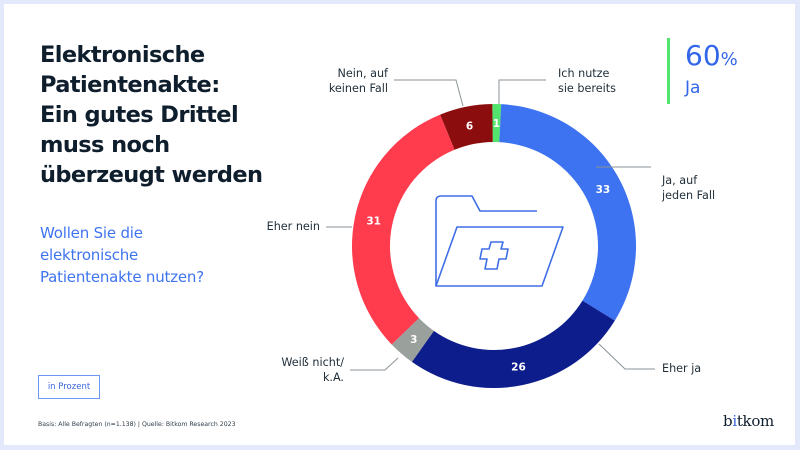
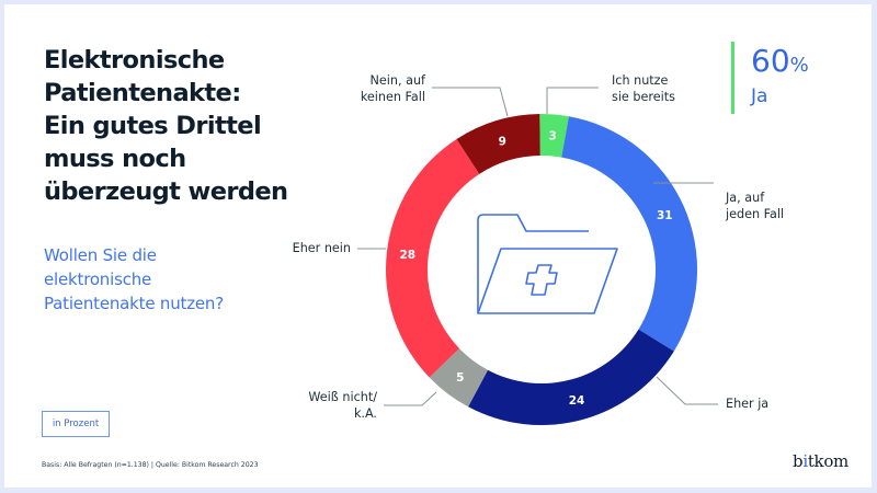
Ich nutze sie bereits: 1 -> 3
Ja, auf jeden Fall: 33 -> 31
Eher ja: 26 -> 24
Weiß nicht/ k.A.: 3 -> 5
Eher nein: 31 -> 28
Nein, auf keinen Fall: 6 -> 9
